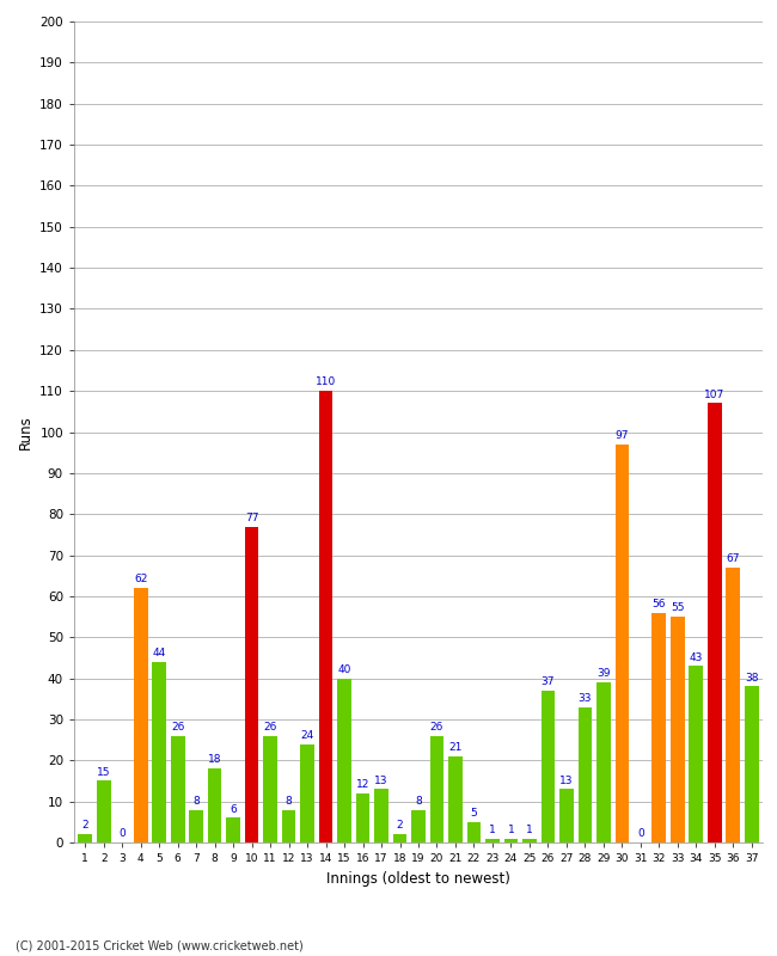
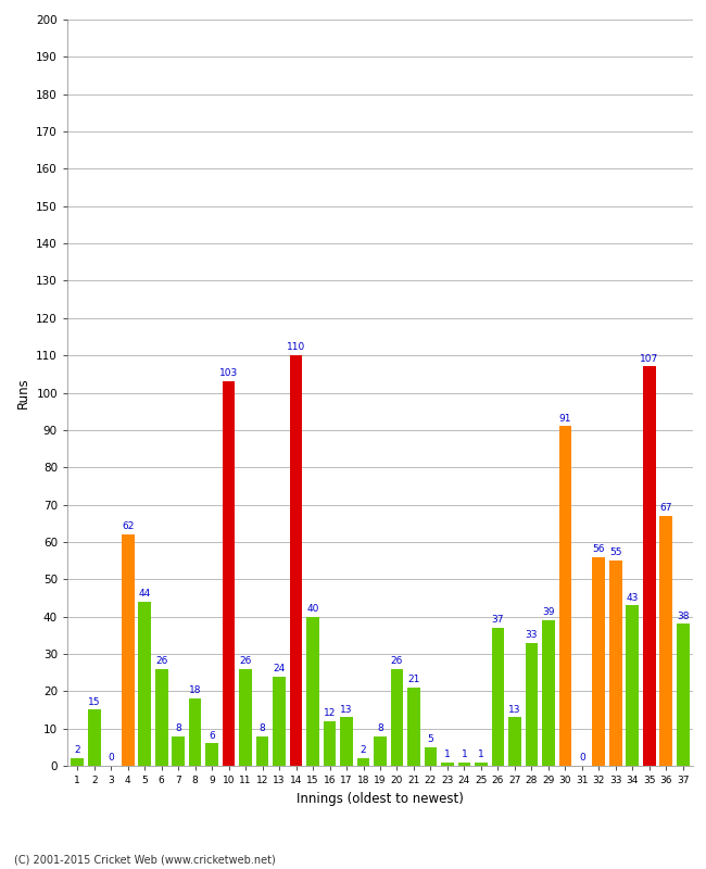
10: 77 -> 103
30: 97 -> 91
